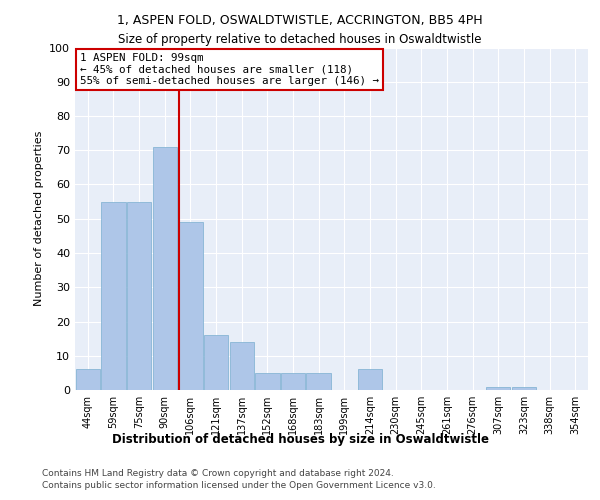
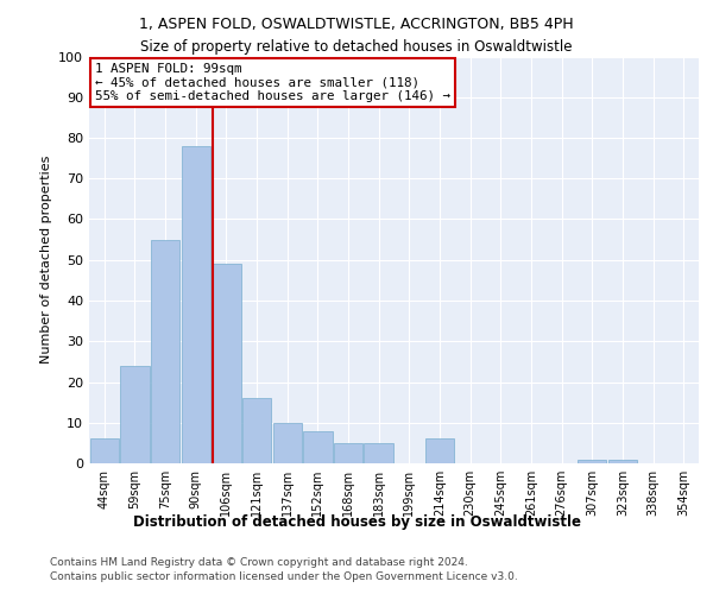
59sqm: 55 -> 24
90sqm: 71 -> 78
137sqm: 14 -> 10
152sqm: 5 -> 8
